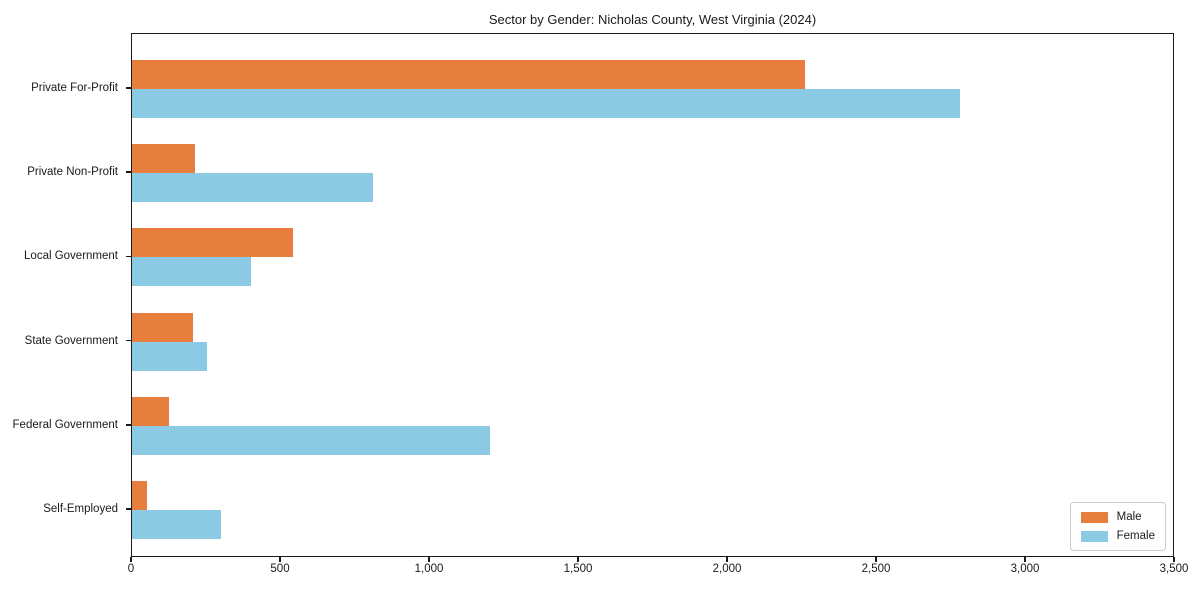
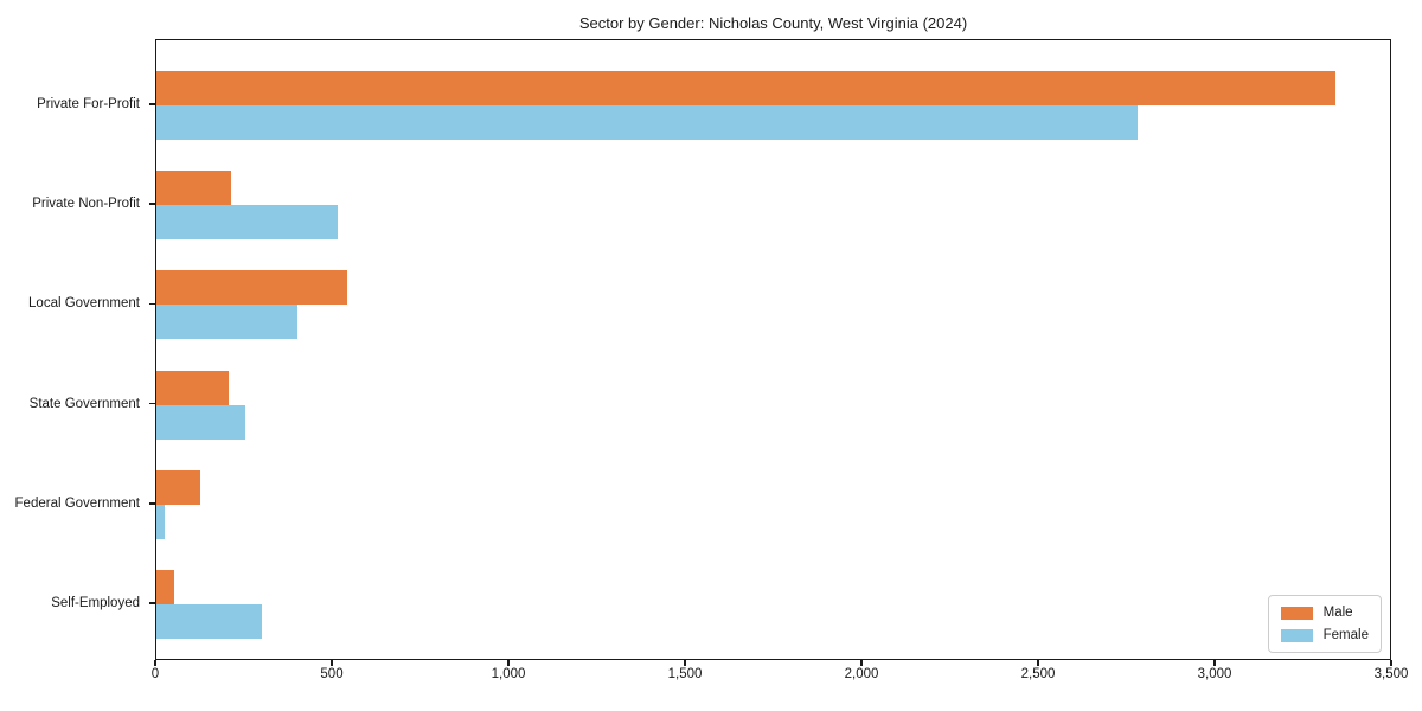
Male/Private For-Profit: 2260 -> 3340
Female/Private Non-Profit: 810 -> 520
Female/Federal Government: 1200 -> 20
